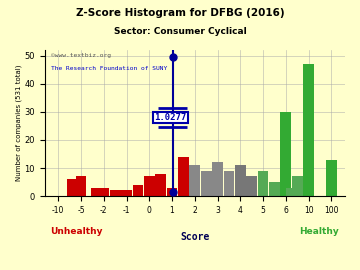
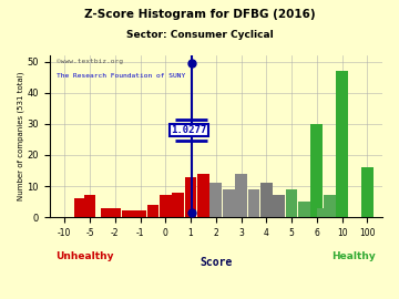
1: 3 -> 13
3: 12 -> 14
100: 13 -> 16
